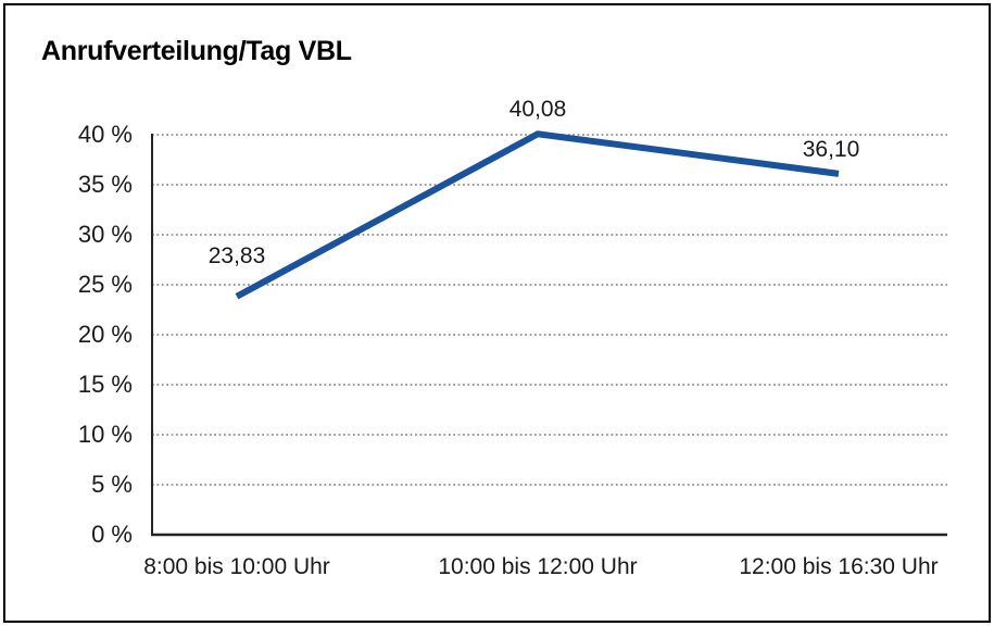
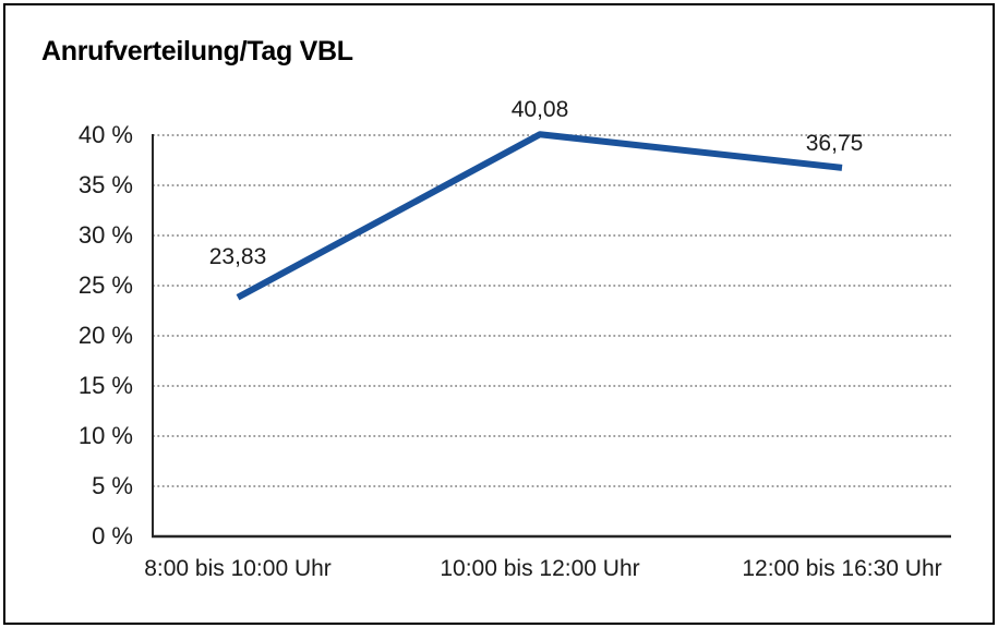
12:00 bis 16:30 Uhr: 36,10 -> 36,75
